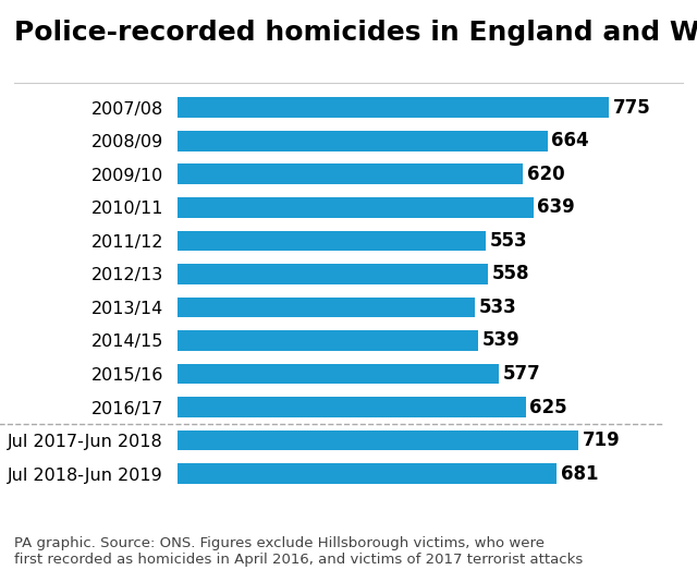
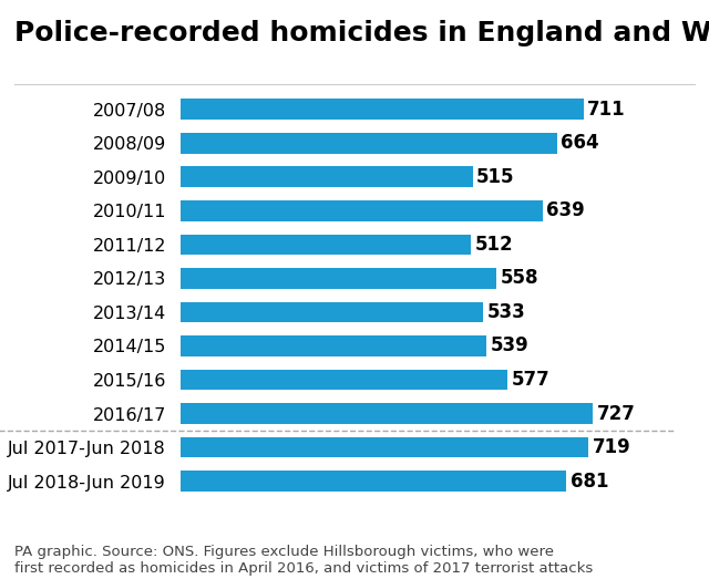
2007/08: 775 -> 711
2009/10: 620 -> 515
2011/12: 553 -> 512
2016/17: 625 -> 727
